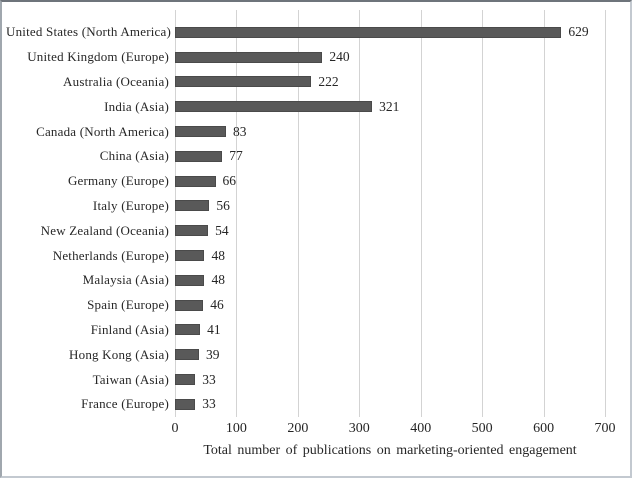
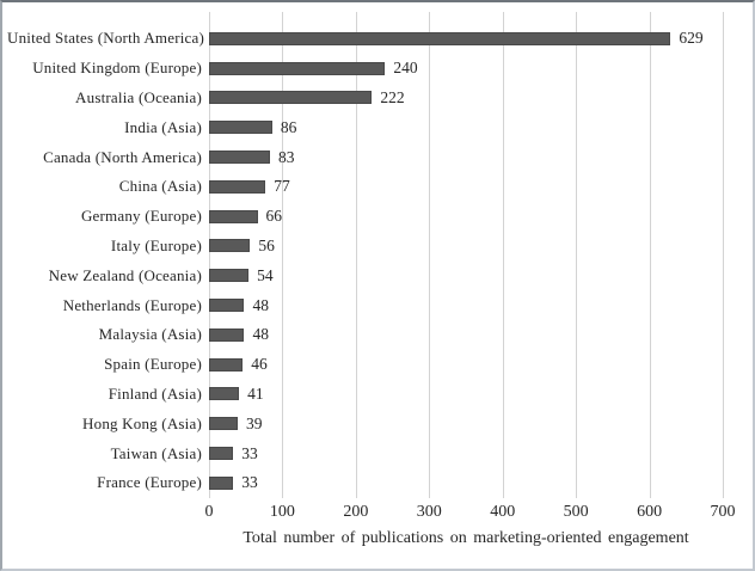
India (Asia): 321 -> 86
